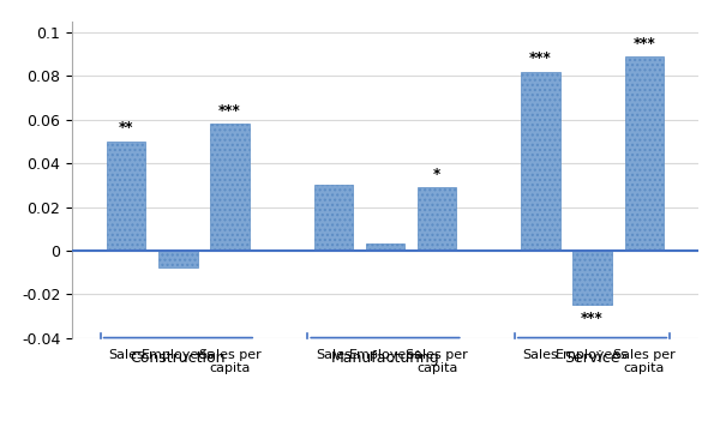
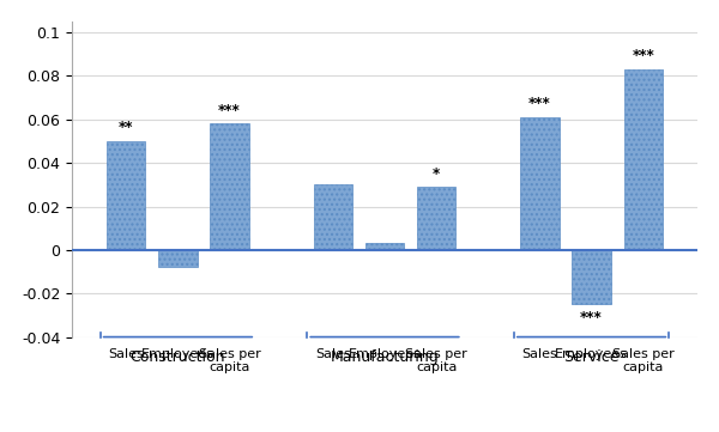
Sales: 0.082 -> 0.061
Sales per capita: 0.089 -> 0.083
